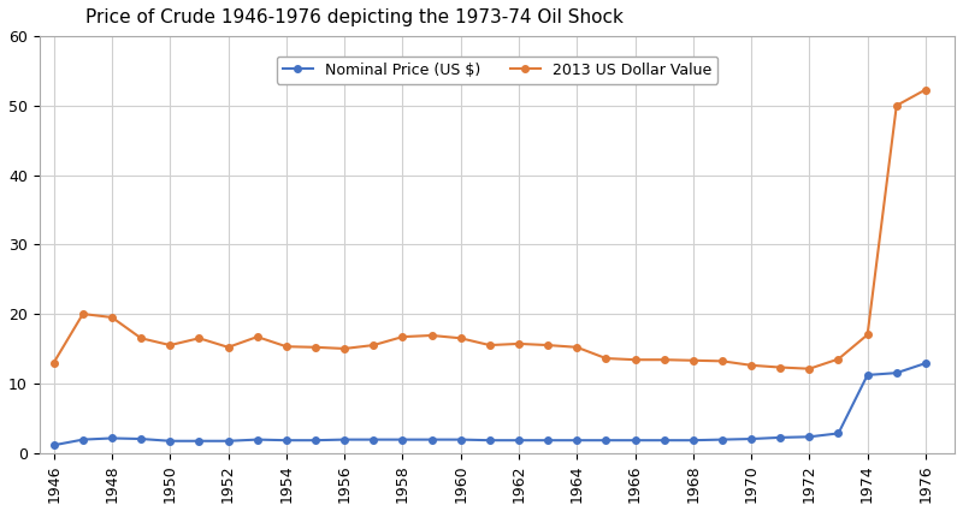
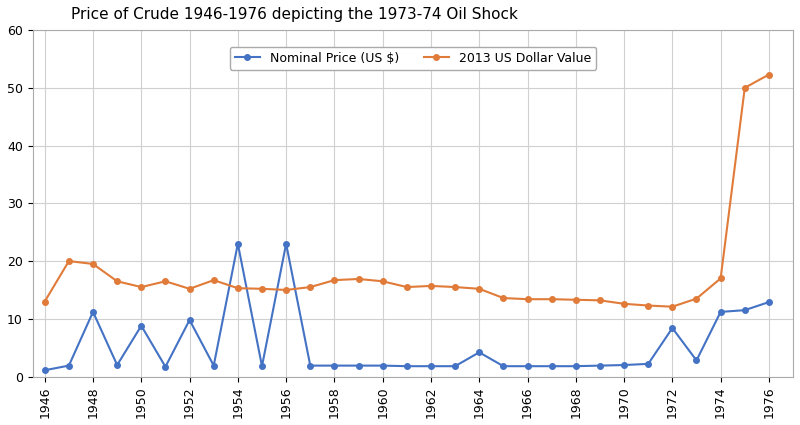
Nominal Price (US $)/1948: 2.1 -> 11.2
Nominal Price (US $)/1950: 1.7 -> 8.8
Nominal Price (US $)/1952: 1.7 -> 9.8
Nominal Price (US $)/1954: 1.8 -> 23.0
Nominal Price (US $)/1956: 1.9 -> 23.0
Nominal Price (US $)/1964: 1.8 -> 4.2
Nominal Price (US $)/1972: 2.3 -> 8.4
